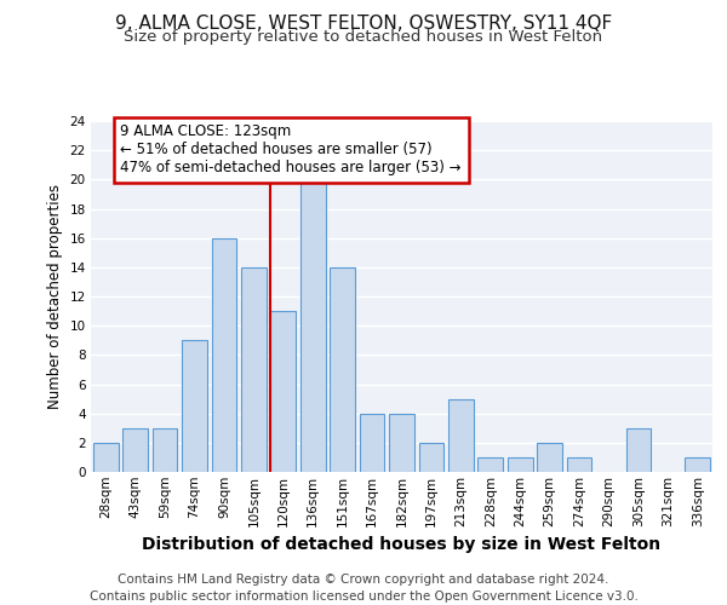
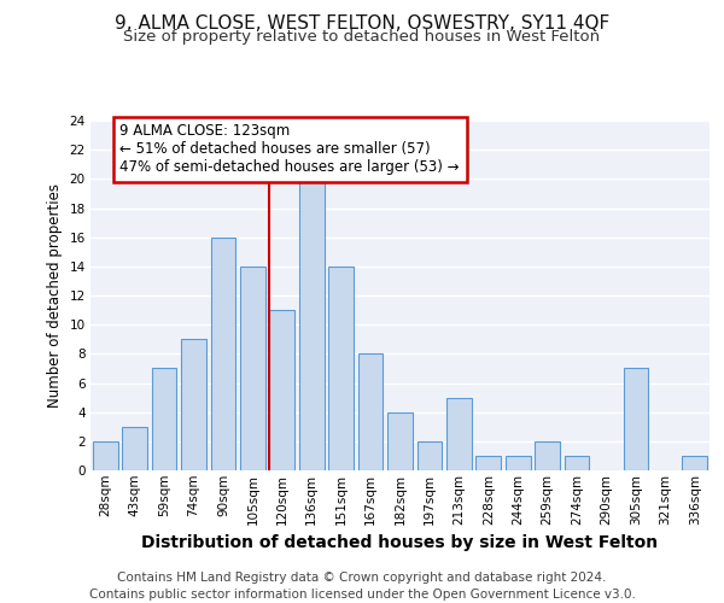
59sqm: 3 -> 7
167sqm: 4 -> 8
305sqm: 3 -> 7
